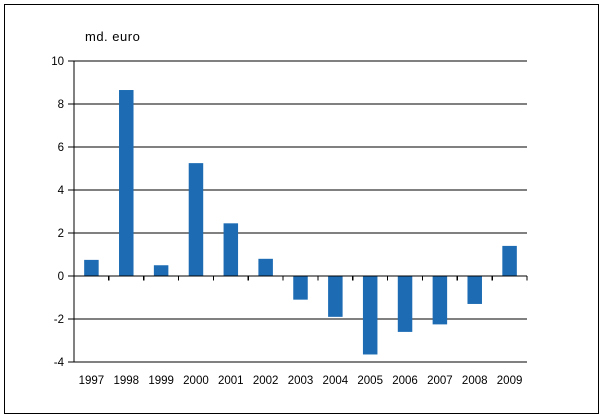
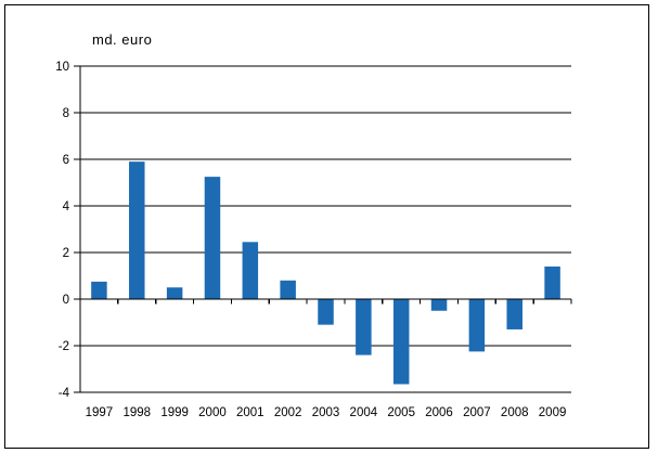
1998: 8.7 -> 5.9
2004: -1.9 -> -2.4
2006: -2.6 -> -0.5
